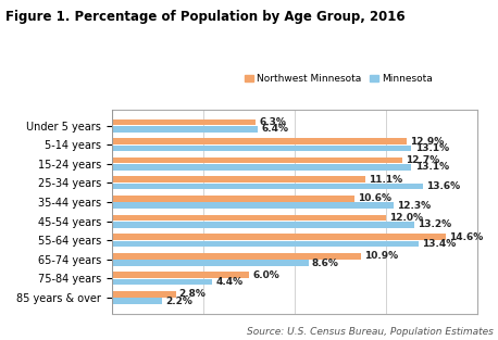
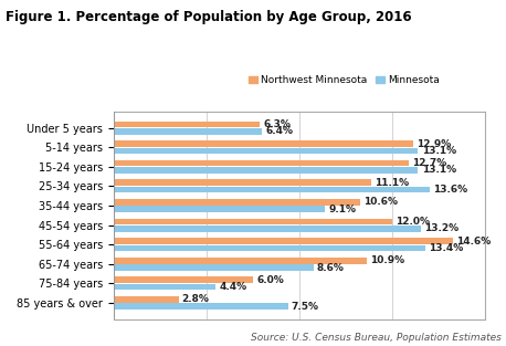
Minnesota/35-44 years: 12.3% -> 9.1%
Minnesota/85 years & over: 2.2% -> 7.5%
